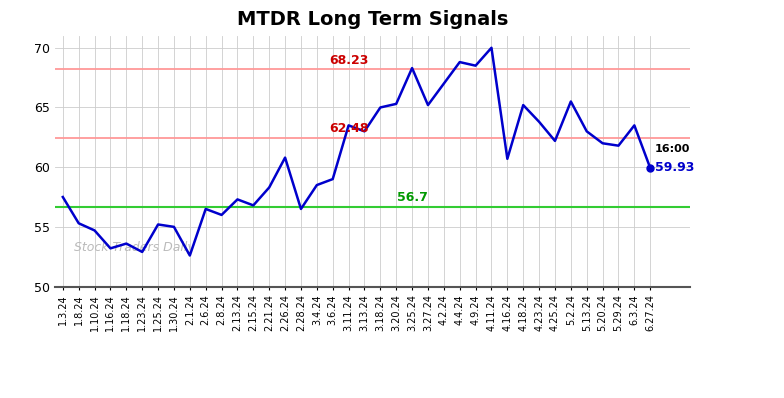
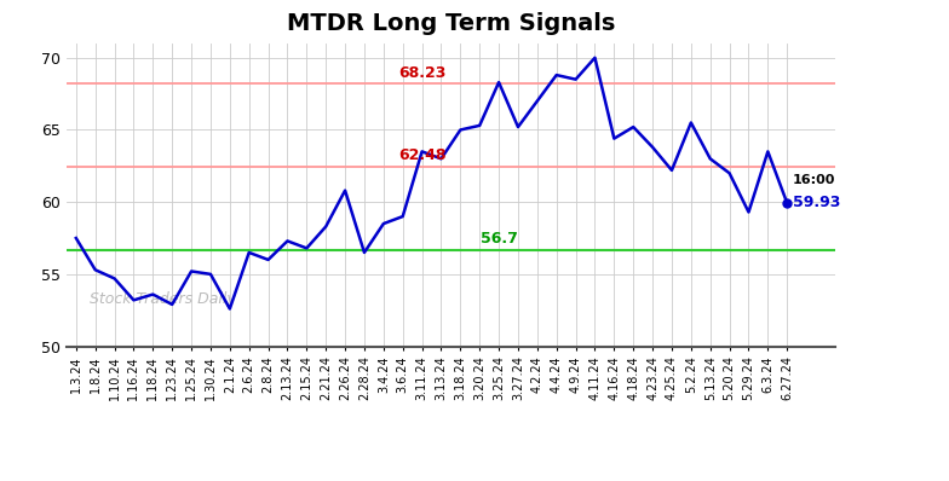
4.16.24: 60.7 -> 64.4
5.29.24: 61.8 -> 59.3
